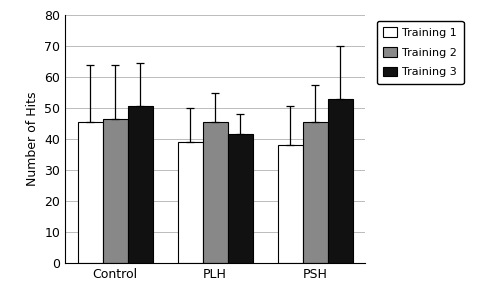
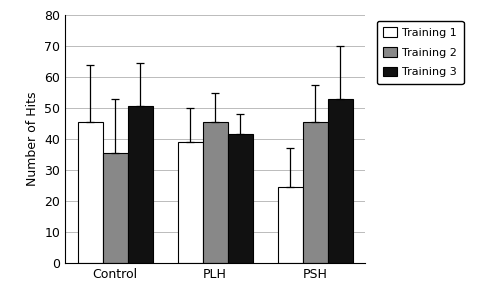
Training 2/Control: 46.5 -> 35.5
Training 1/PSH: 38.0 -> 24.5
